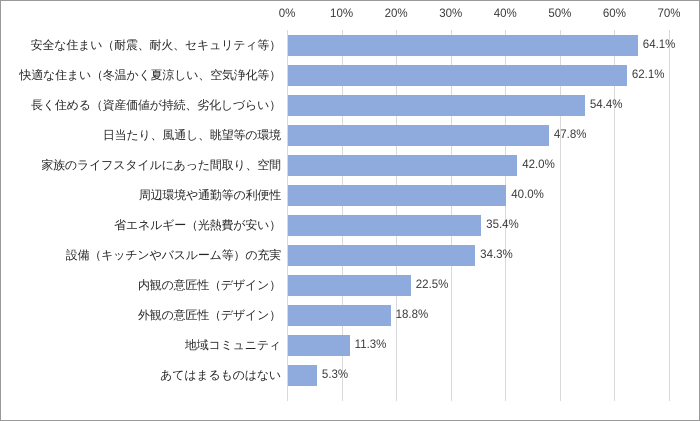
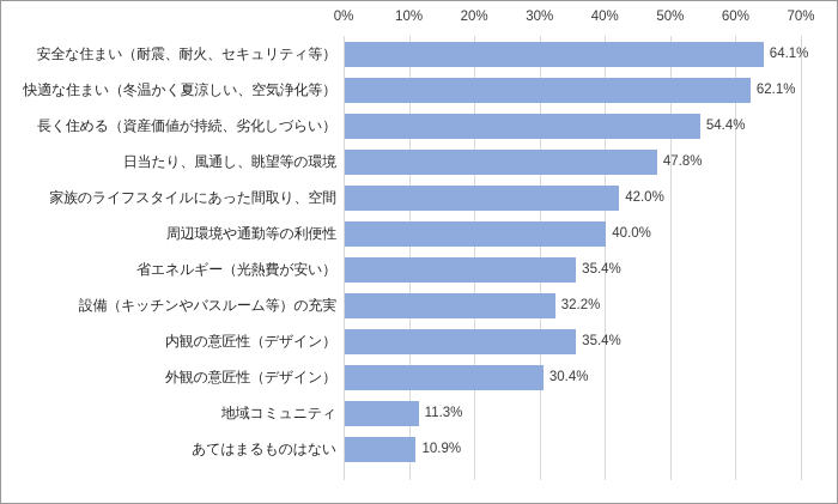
設備（キッチンやバスルーム等）の充実: 34.3% -> 32.2%
内観の意匠性（デザイン）: 22.5% -> 35.4%
外観の意匠性（デザイン）: 18.8% -> 30.4%
あてはまるものはない: 5.3% -> 10.9%
